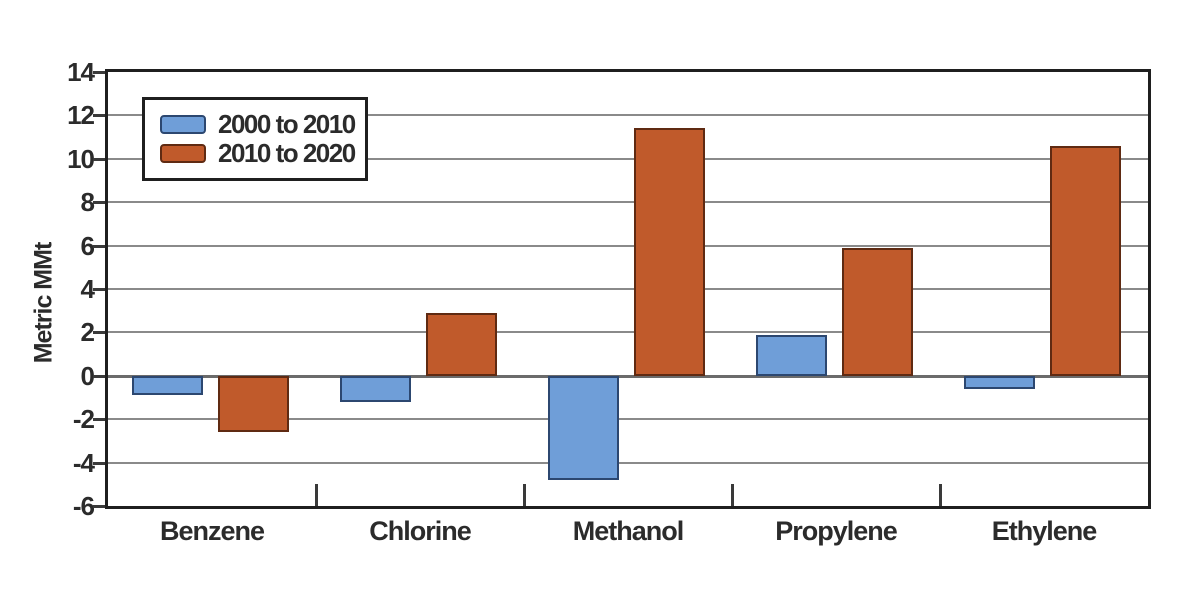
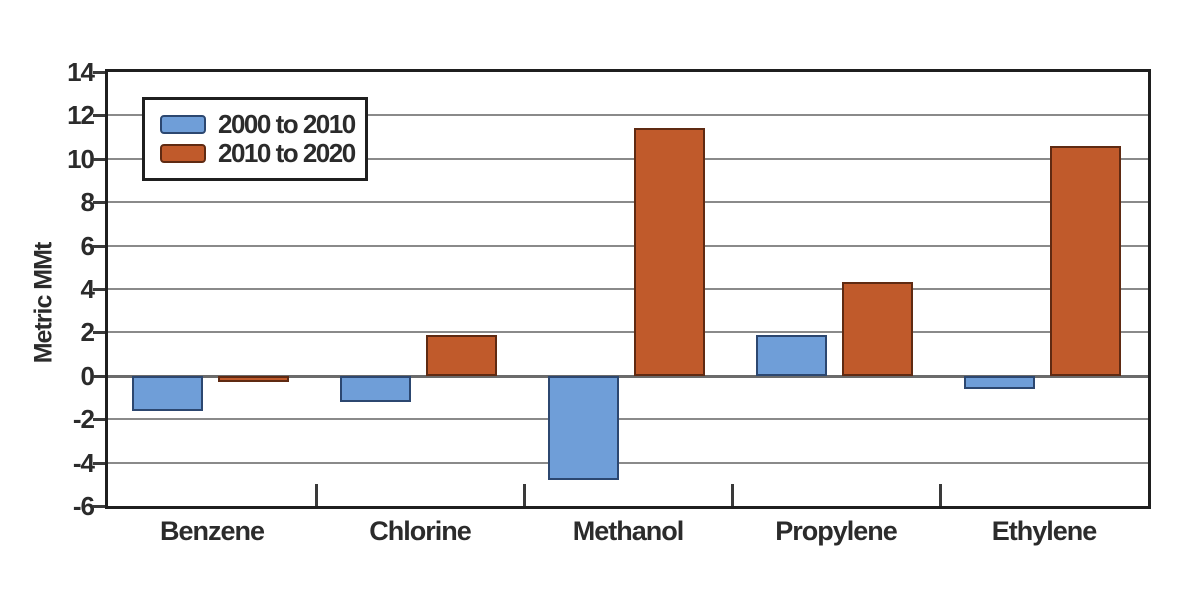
2000 to 2010/Benzene: -0.9 -> -1.6
2010 to 2020/Benzene: -2.6 -> -0.3
2010 to 2020/Chlorine: 2.9 -> 1.9
2010 to 2020/Propylene: 5.9 -> 4.3
